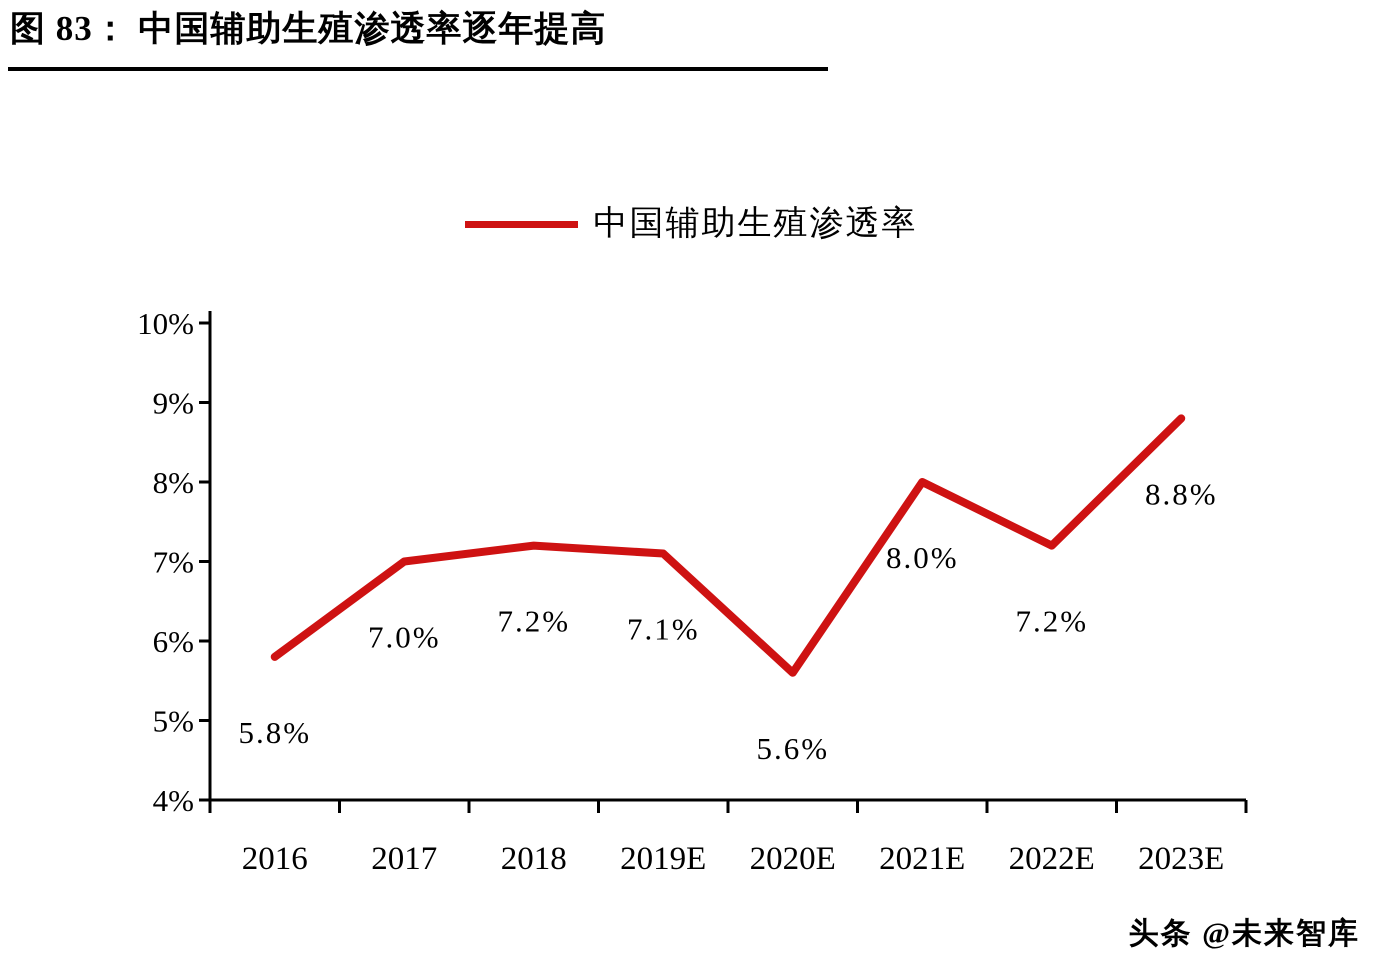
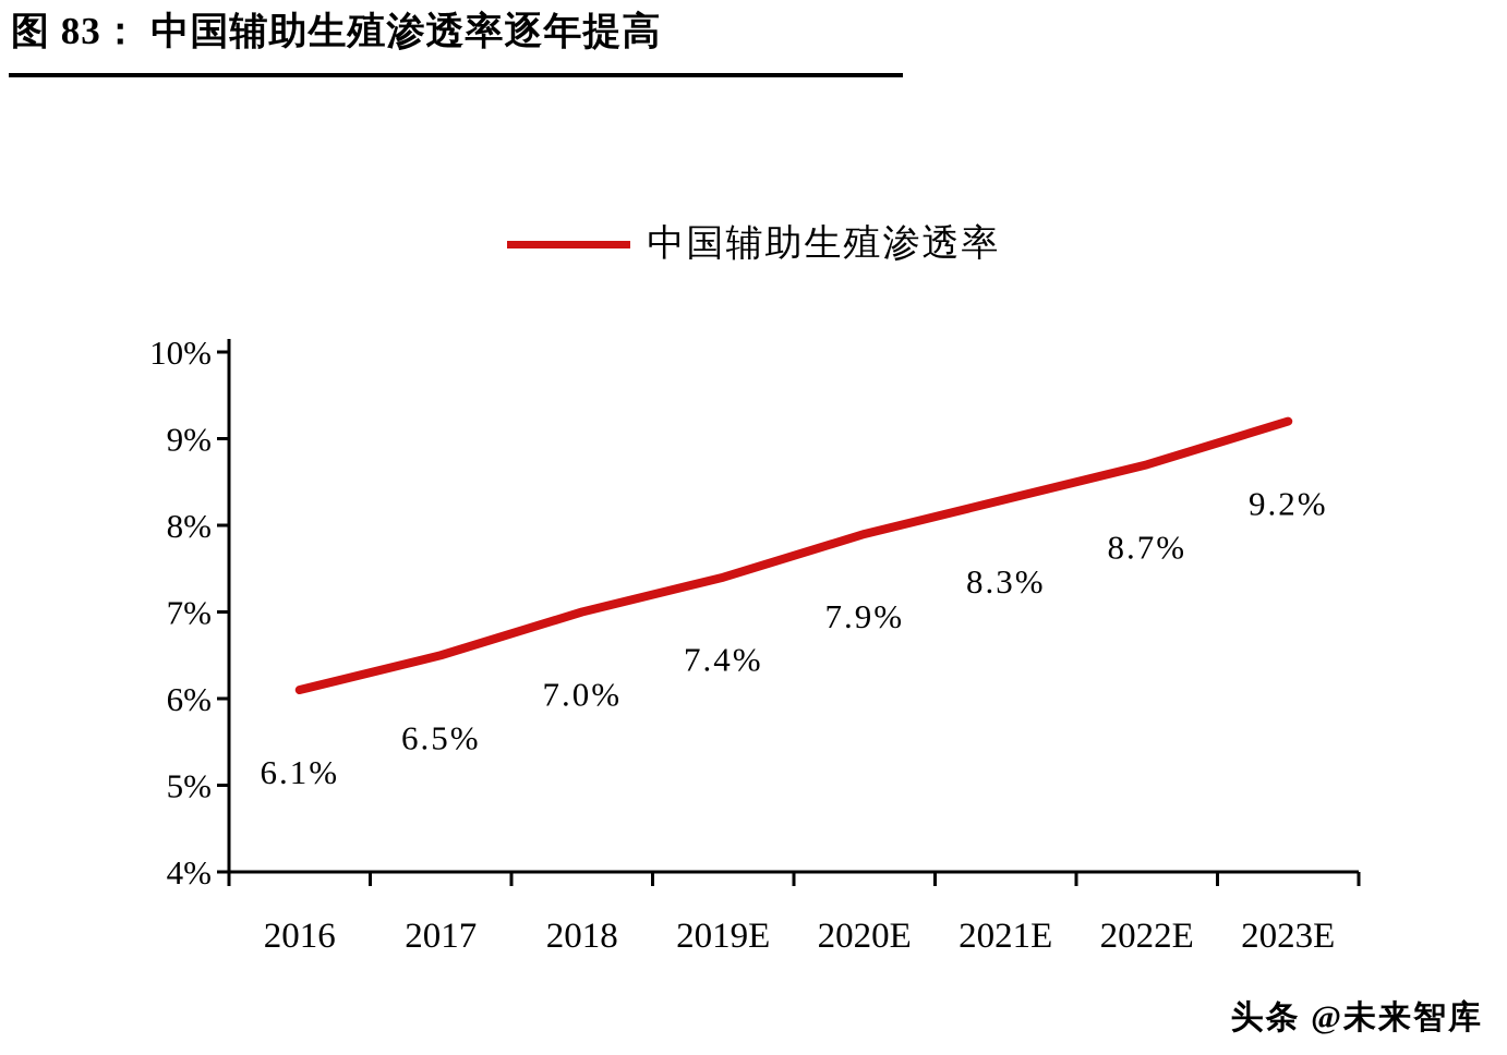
2016: 5.8% -> 6.1%
2017: 7.0% -> 6.5%
2018: 7.2% -> 7.0%
2019E: 7.1% -> 7.4%
2020E: 5.6% -> 7.9%
2021E: 8.0% -> 8.3%
2022E: 7.2% -> 8.7%
2023E: 8.8% -> 9.2%
